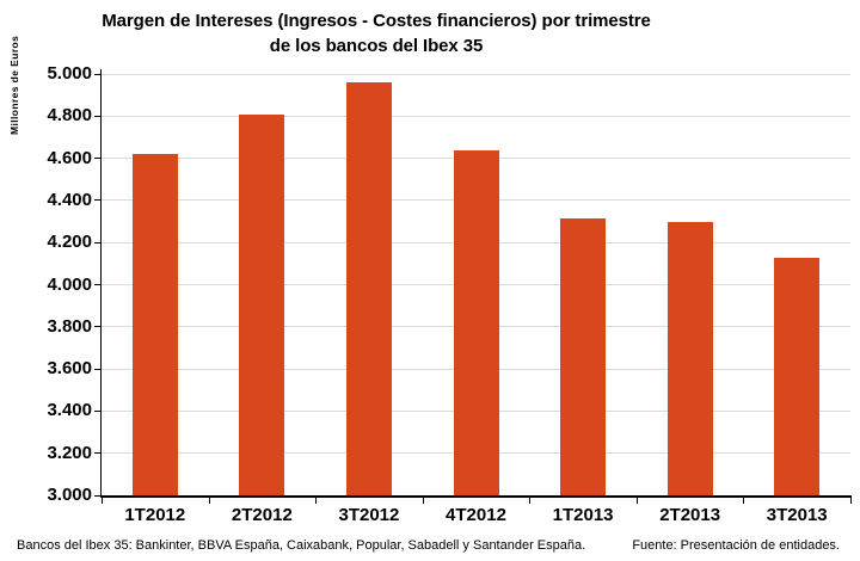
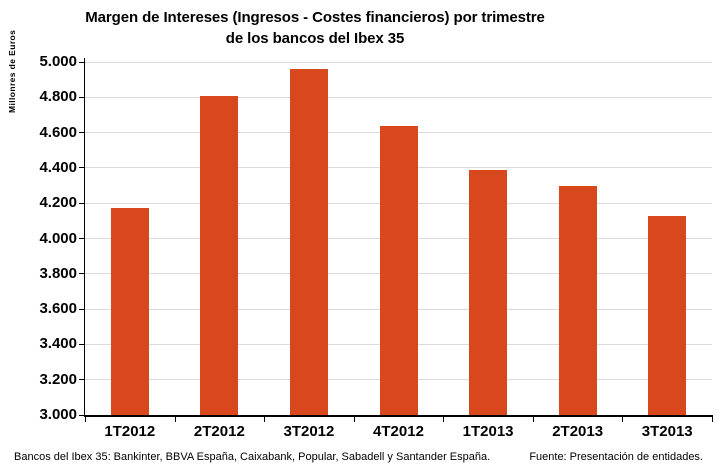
1T2012: 4620 -> 4170
1T2013: 4320 -> 4390
